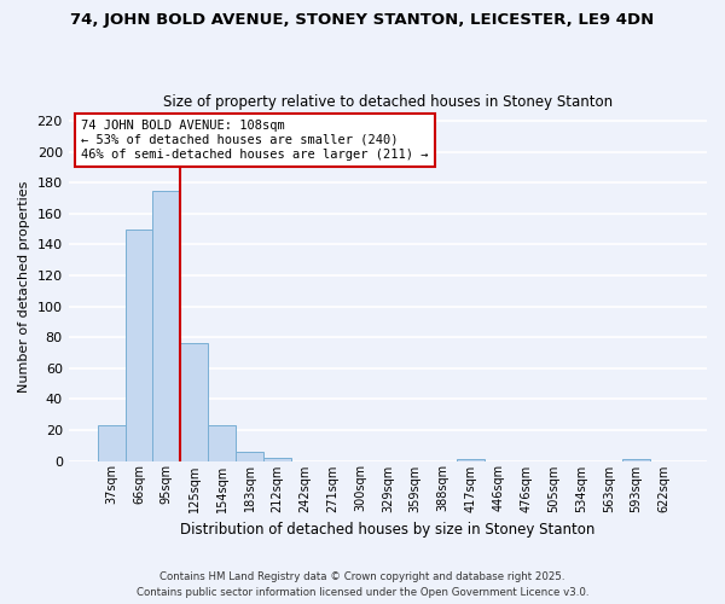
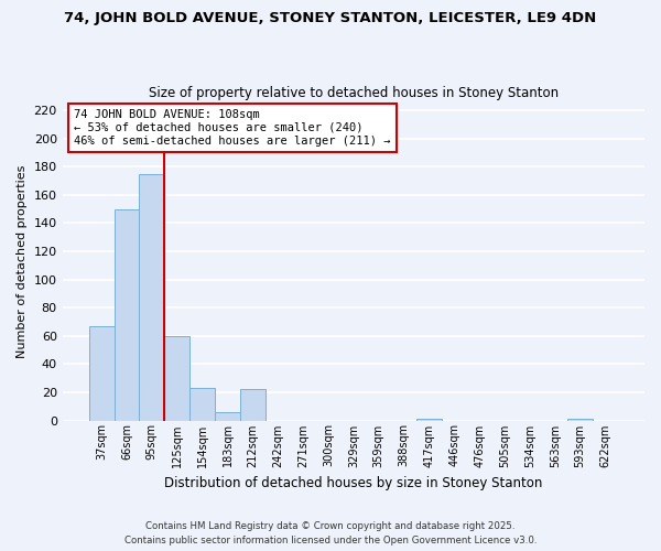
37sqm: 23 -> 67
125sqm: 76 -> 60
212sqm: 2 -> 22
